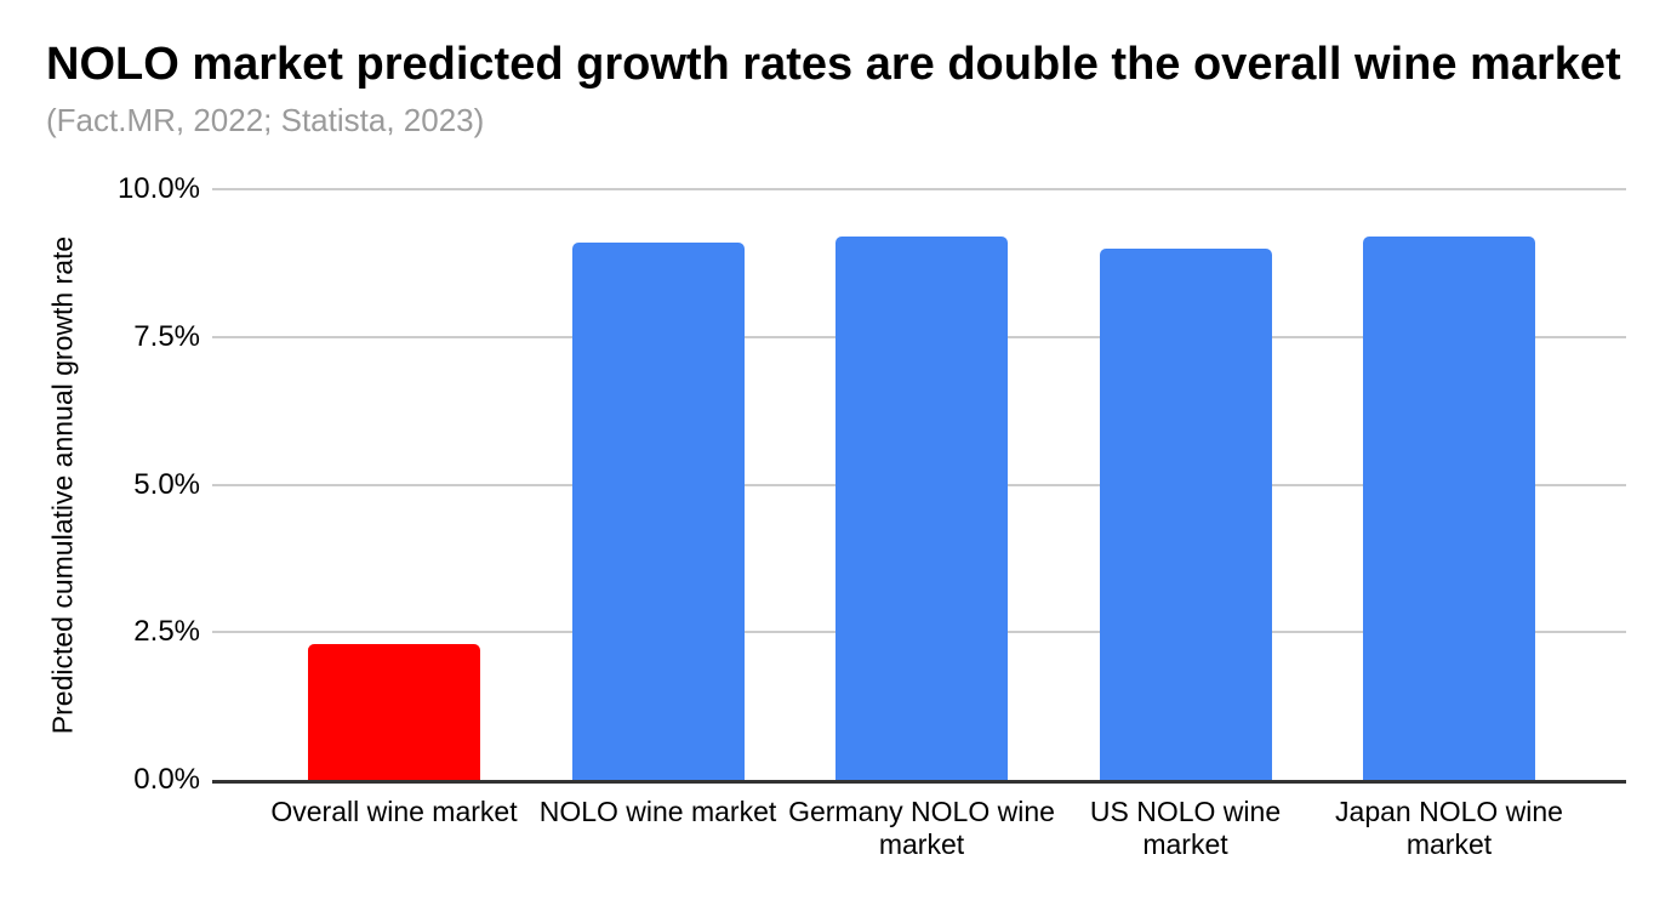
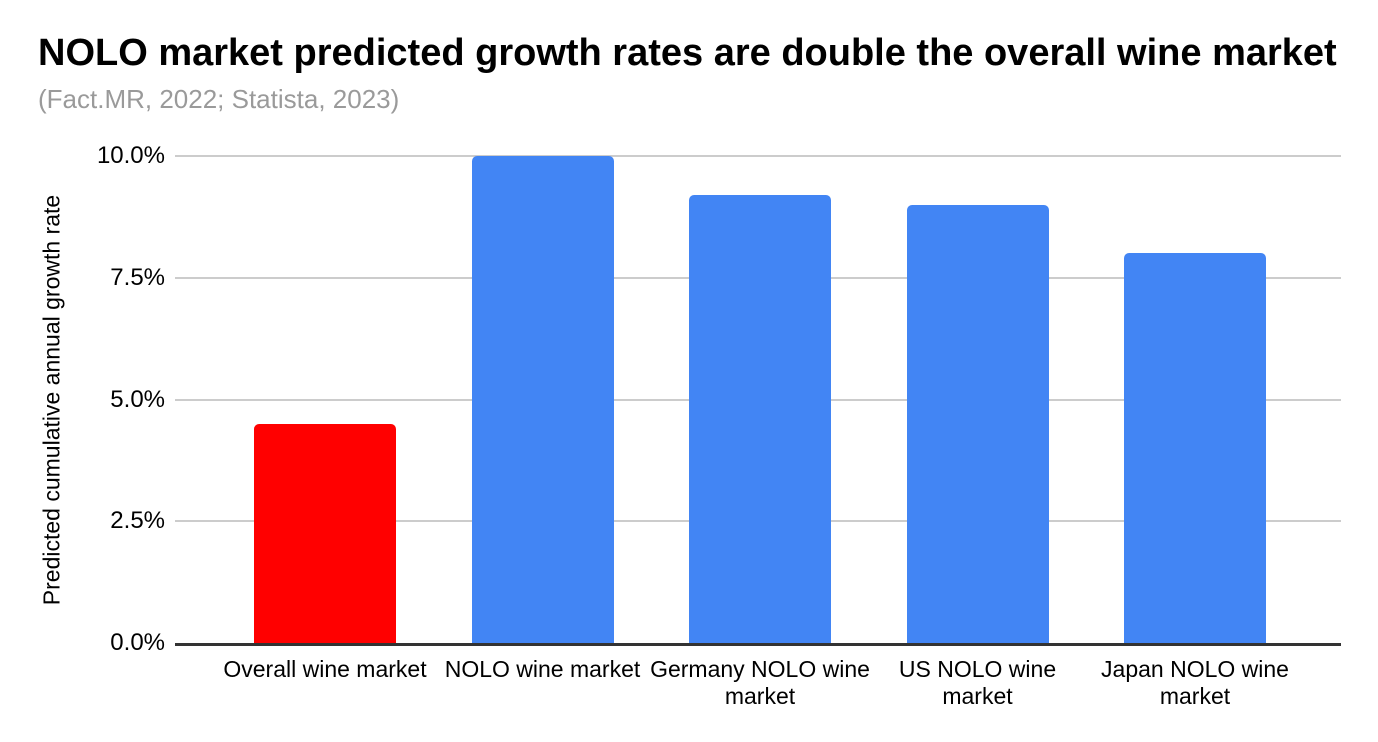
Overall wine market: 2.3% -> 4.5%
NOLO wine market: 9.1% -> 10.0%
Japan NOLO wine market: 9.2% -> 8.0%
